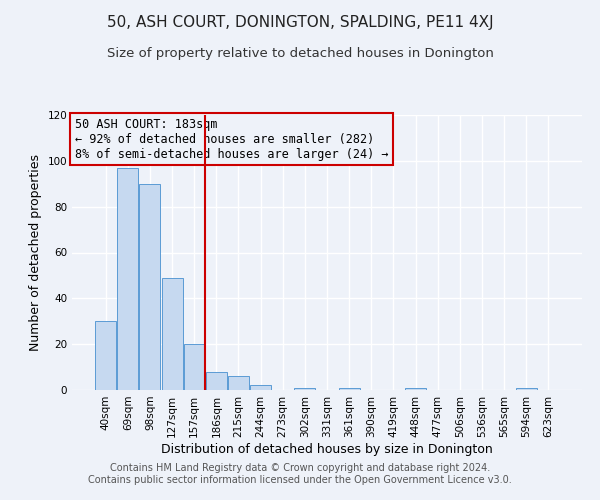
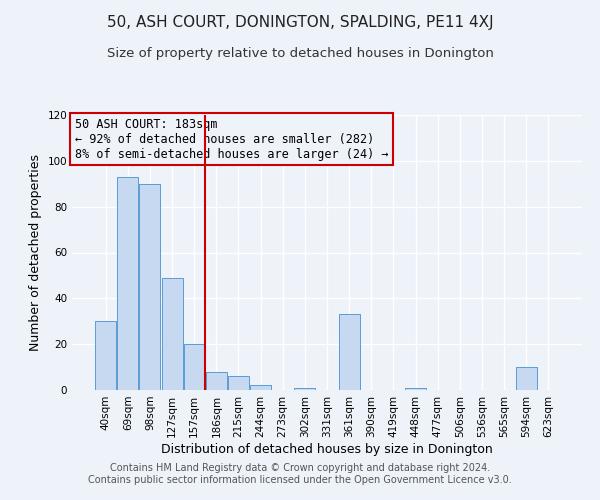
69sqm: 97 -> 93
361sqm: 1 -> 33
594sqm: 1 -> 10
